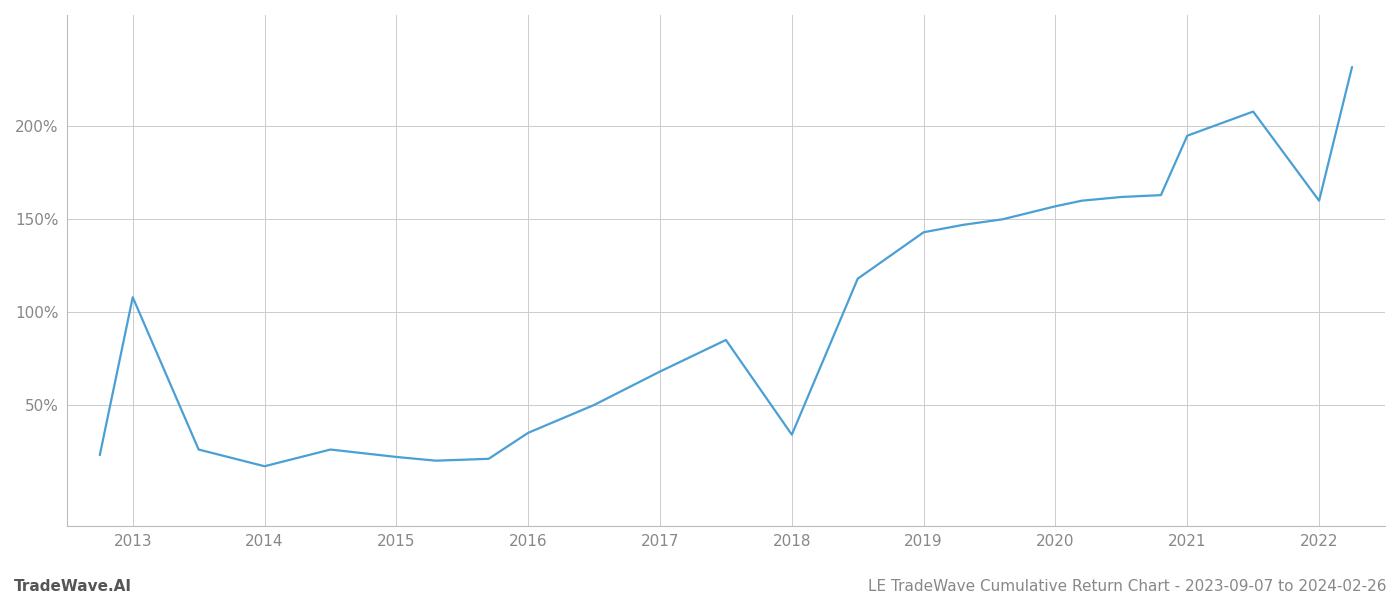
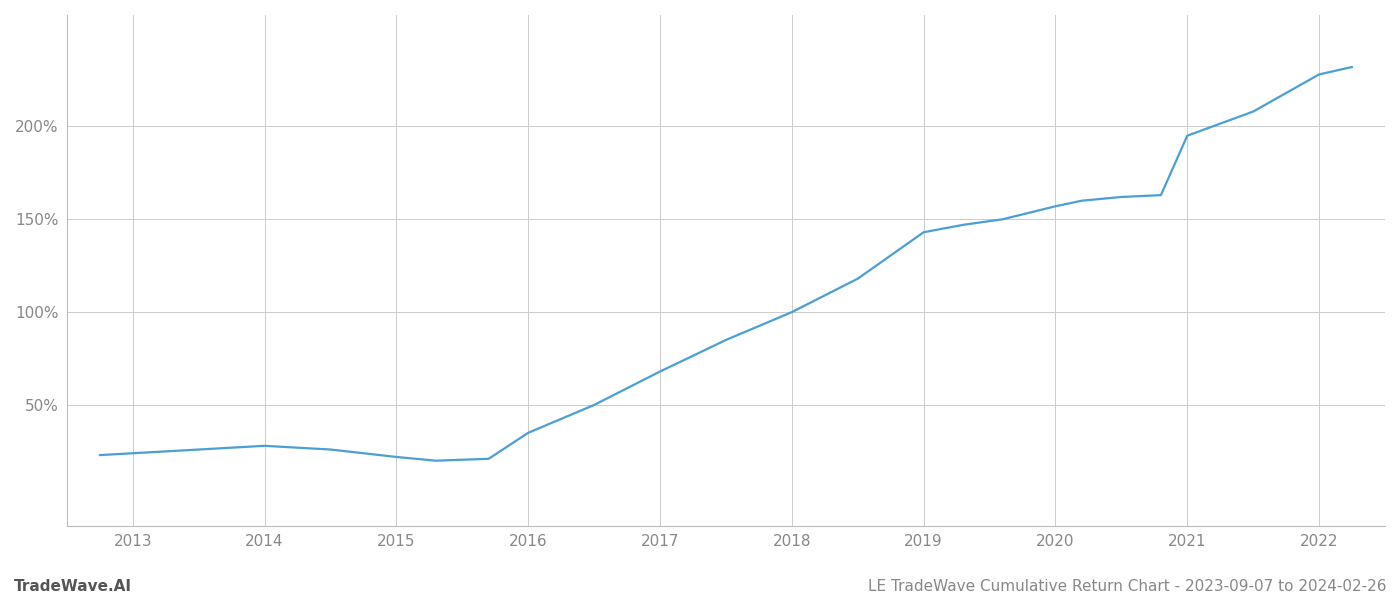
2013: 108% -> 24%
2014: 17% -> 28%
2018: 34% -> 100%
2022: 160% -> 228%
